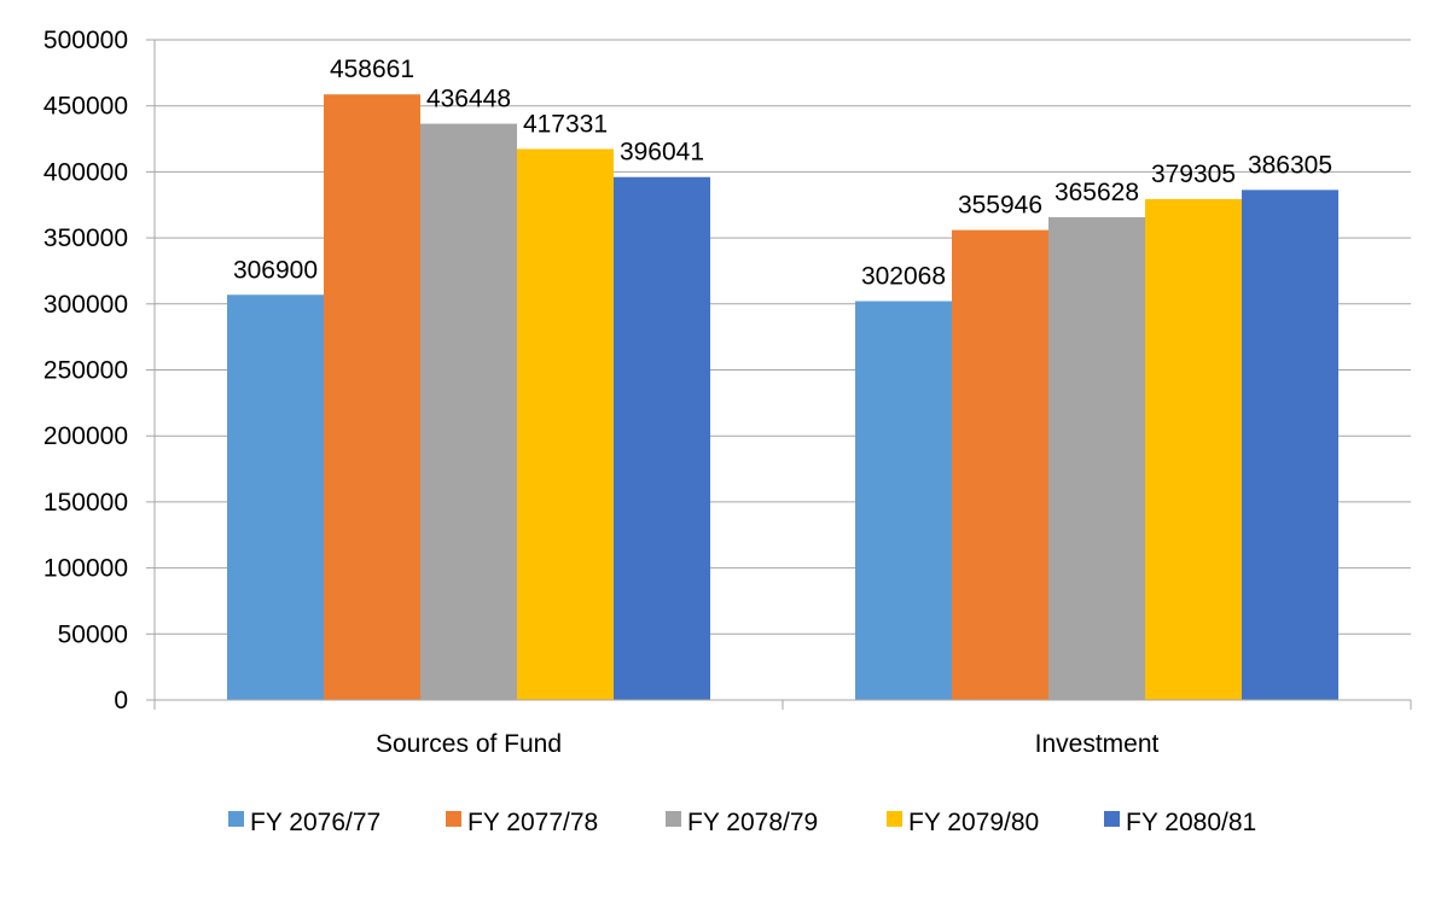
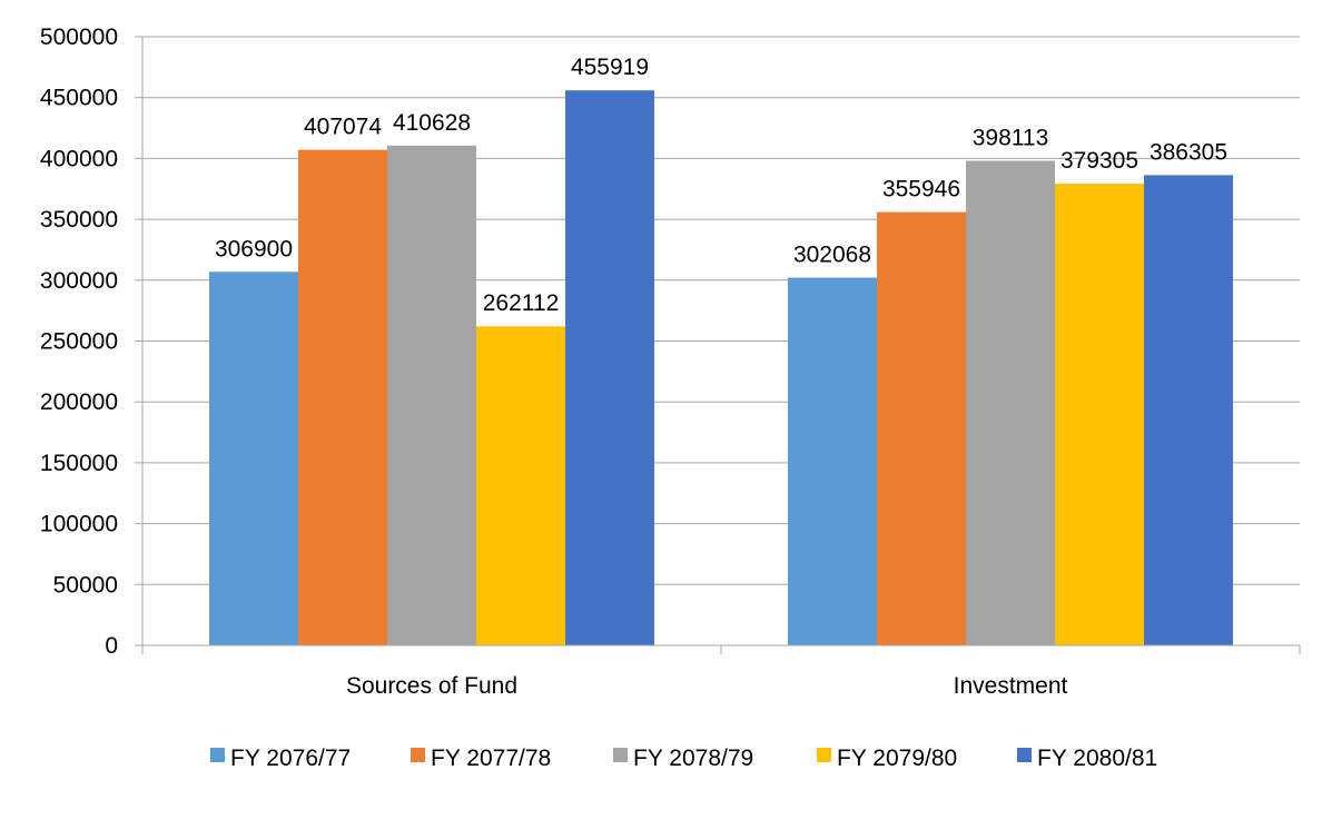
FY 2077/78/Sources of Fund: 458661 -> 407074
FY 2078/79/Sources of Fund: 436448 -> 410628
FY 2079/80/Sources of Fund: 417331 -> 262112
FY 2080/81/Sources of Fund: 396041 -> 455919
FY 2078/79/Investment: 365628 -> 398113
